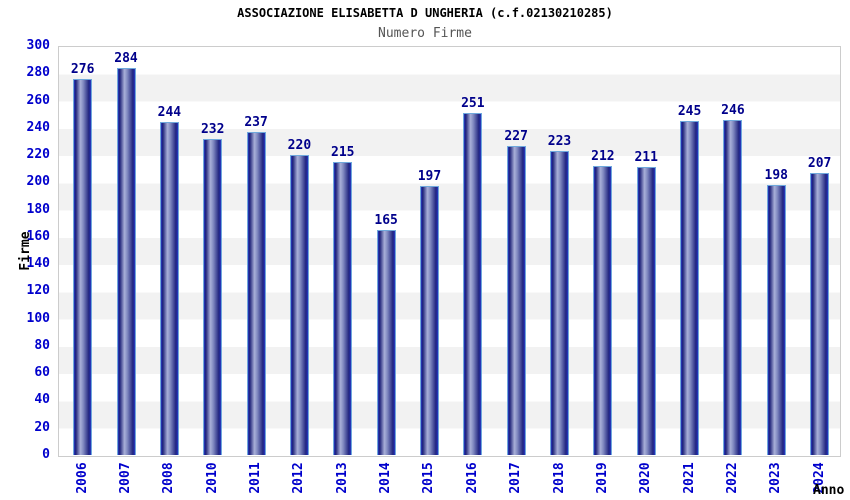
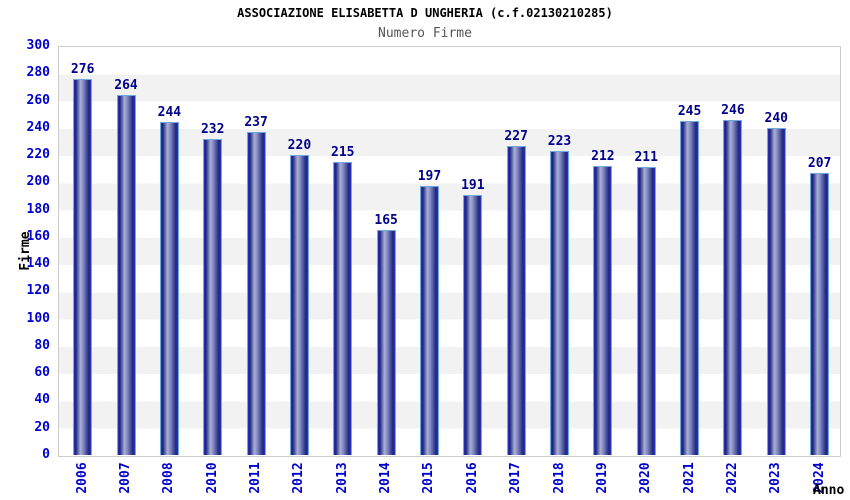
2007: 284 -> 264
2016: 251 -> 191
2023: 198 -> 240
